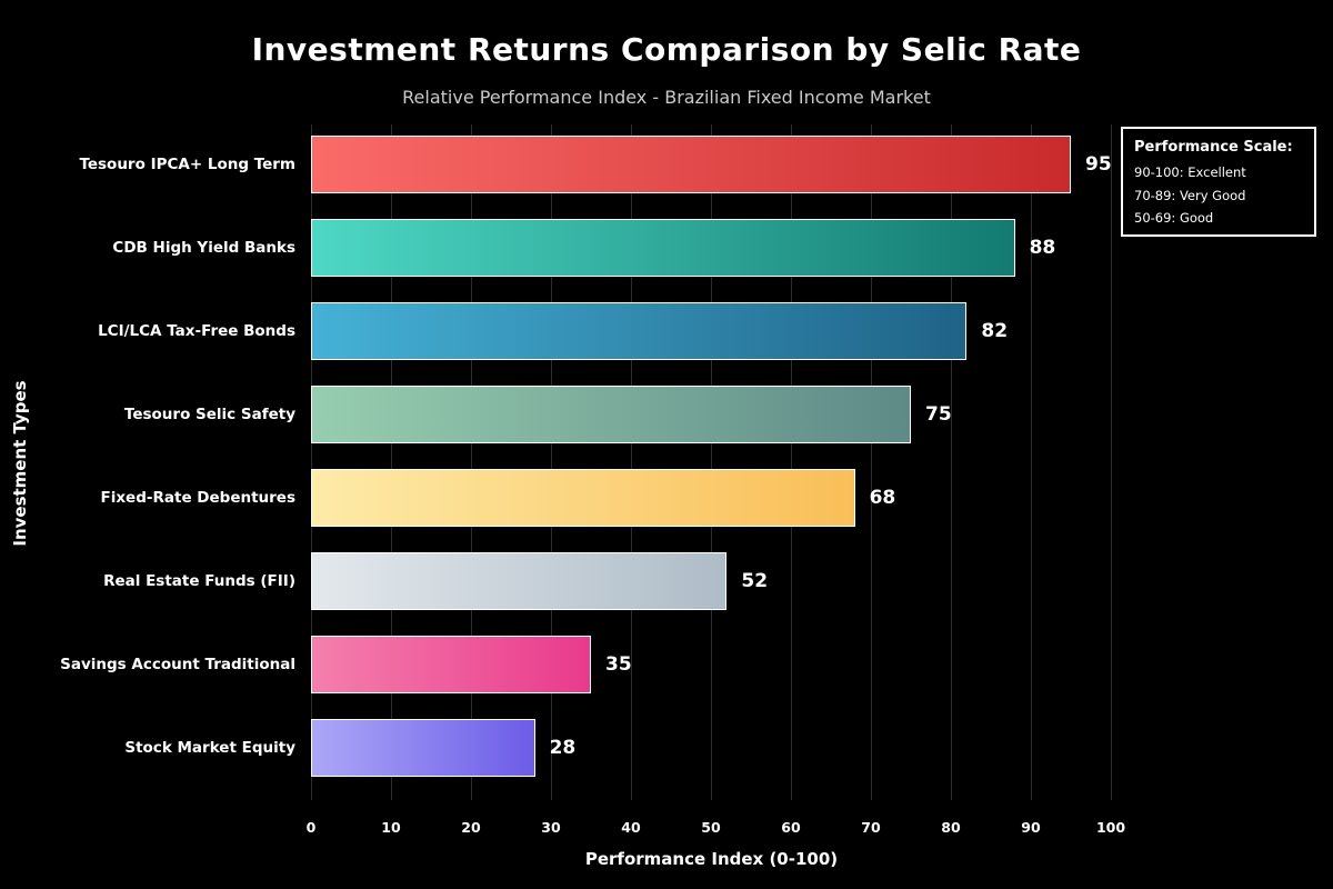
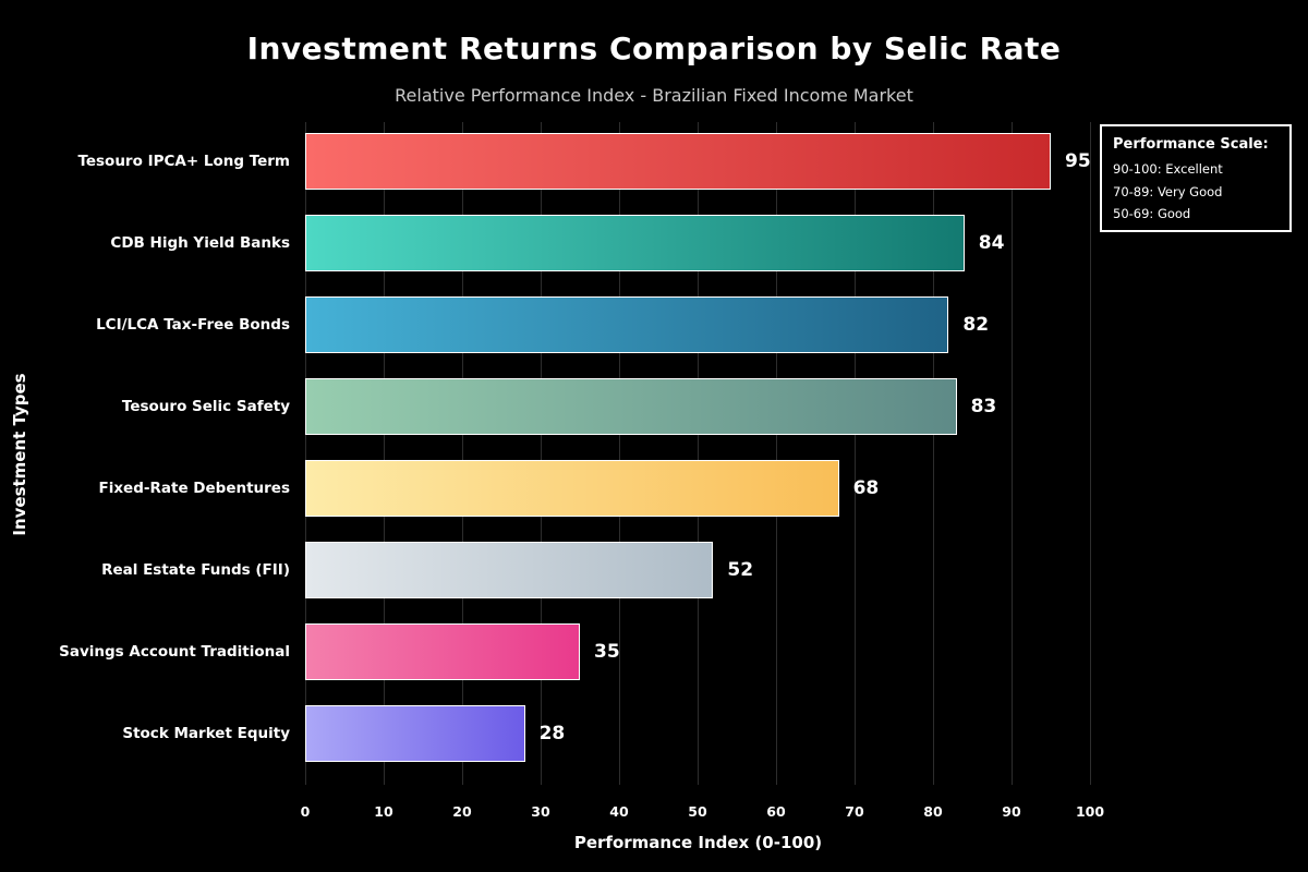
CDB High Yield Banks: 88 -> 84
Tesouro Selic Safety: 75 -> 83
